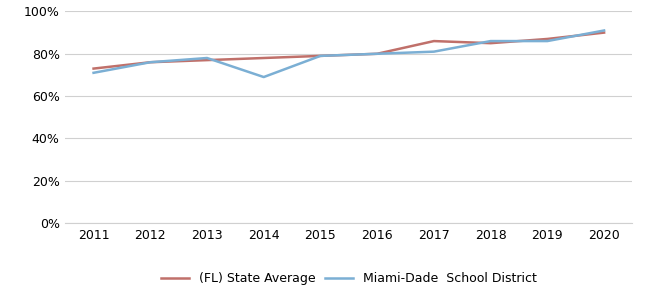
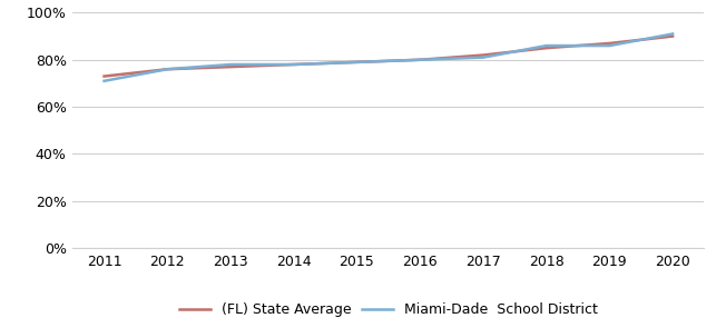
Miami-Dade School District/2014: 69% -> 78%
(FL) State Average/2017: 86% -> 82%
